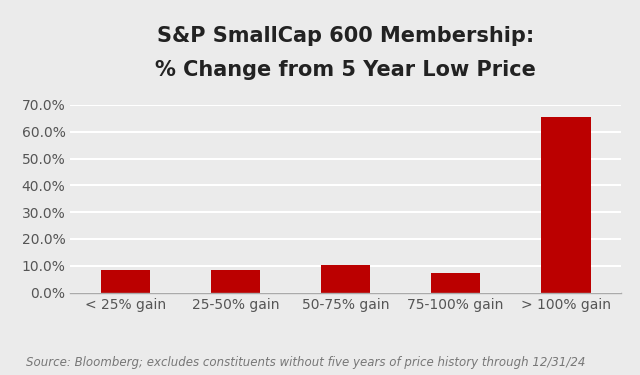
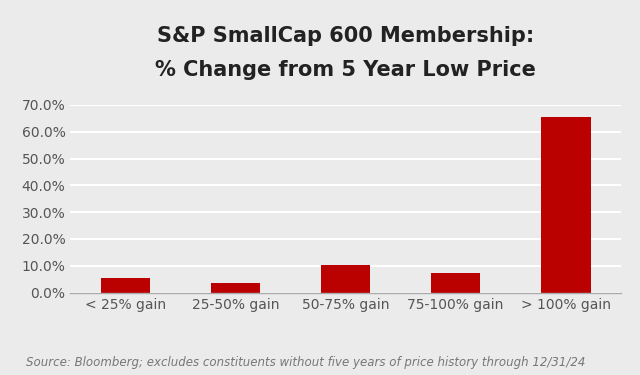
< 25% gain: 8.3% -> 5.5%
25-50% gain: 8.5% -> 3.5%
